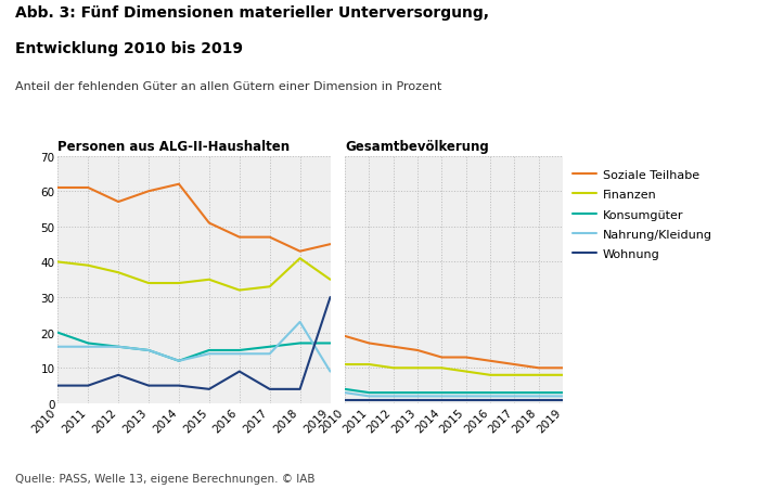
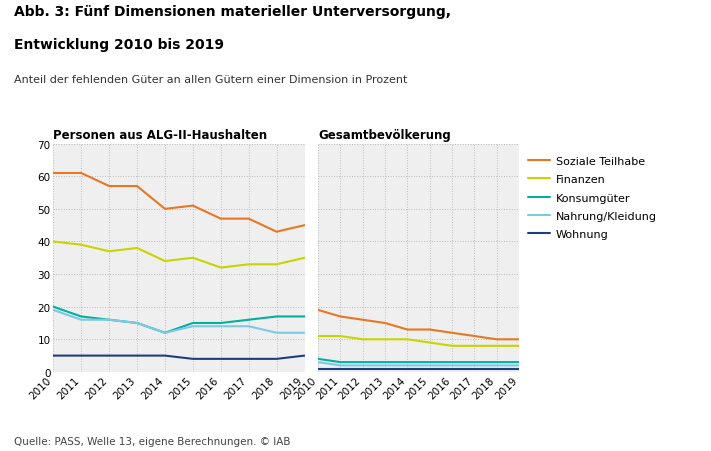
Personen aus ALG-II-Haushalten/Nahrung/Kleidung/2010: 16 -> 19
Personen aus ALG-II-Haushalten/Wohnung/2012: 8 -> 5
Personen aus ALG-II-Haushalten/Soziale Teilhabe/2013: 60 -> 57
Personen aus ALG-II-Haushalten/Finanzen/2013: 34 -> 38
Personen aus ALG-II-Haushalten/Soziale Teilhabe/2014: 62 -> 50
Personen aus ALG-II-Haushalten/Wohnung/2016: 9 -> 4
Personen aus ALG-II-Haushalten/Finanzen/2018: 41 -> 33
Personen aus ALG-II-Haushalten/Nahrung/Kleidung/2018: 23 -> 12
Personen aus ALG-II-Haushalten/Nahrung/Kleidung/2019: 9 -> 12
Personen aus ALG-II-Haushalten/Wohnung/2019: 30 -> 5
